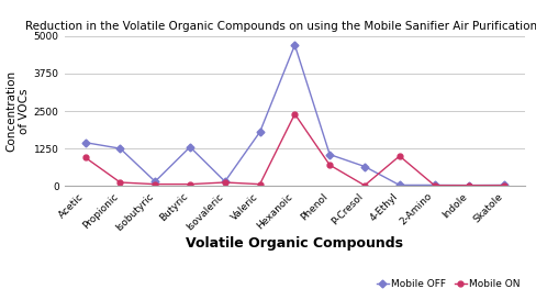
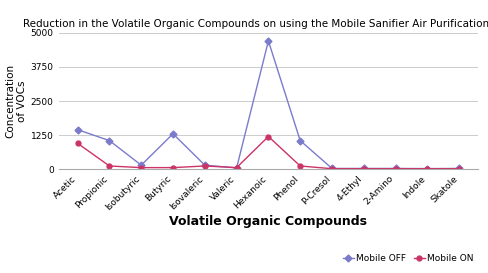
Mobile OFF/Propionic: 1250 -> 1050
Mobile OFF/Valeric: 1800 -> 50
Mobile ON/Hexanoic: 2400 -> 1200
Mobile ON/Phenol: 700 -> 120
Mobile OFF/P-Cresol: 650 -> 30
Mobile ON/4-Ethyl: 1000 -> 20
